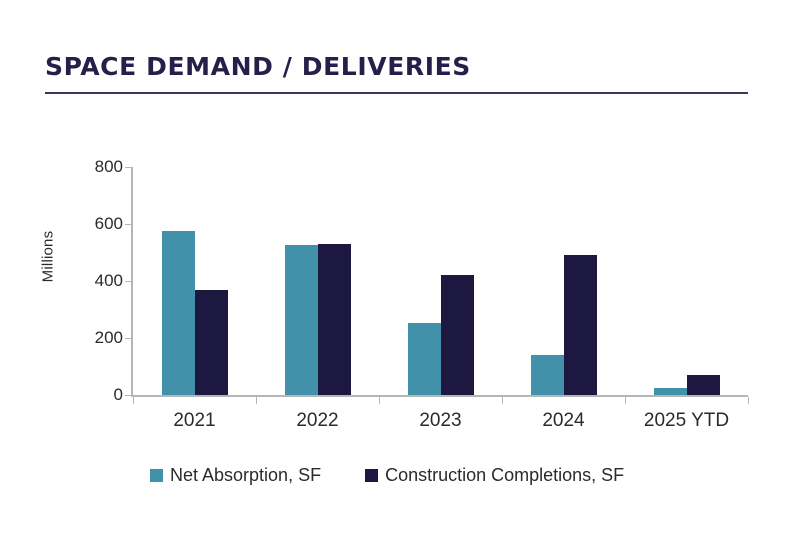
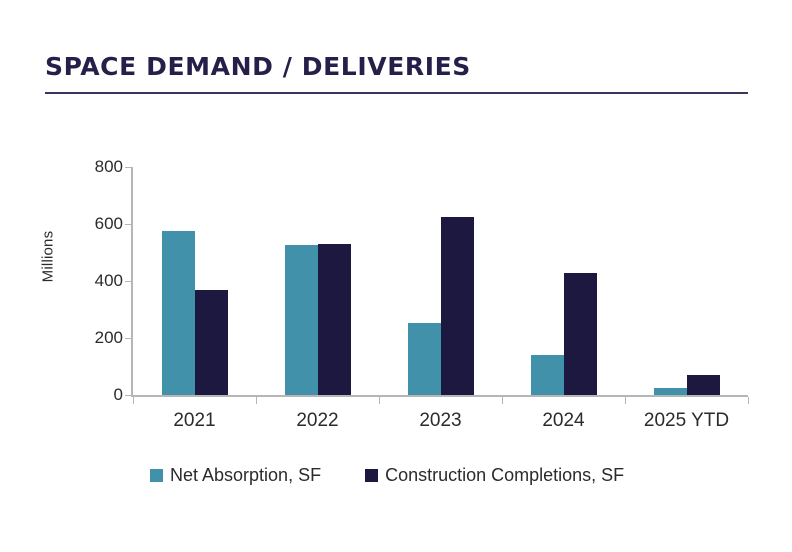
Construction Completions, SF/2023: 420 -> 620
Construction Completions, SF/2024: 490 -> 430
